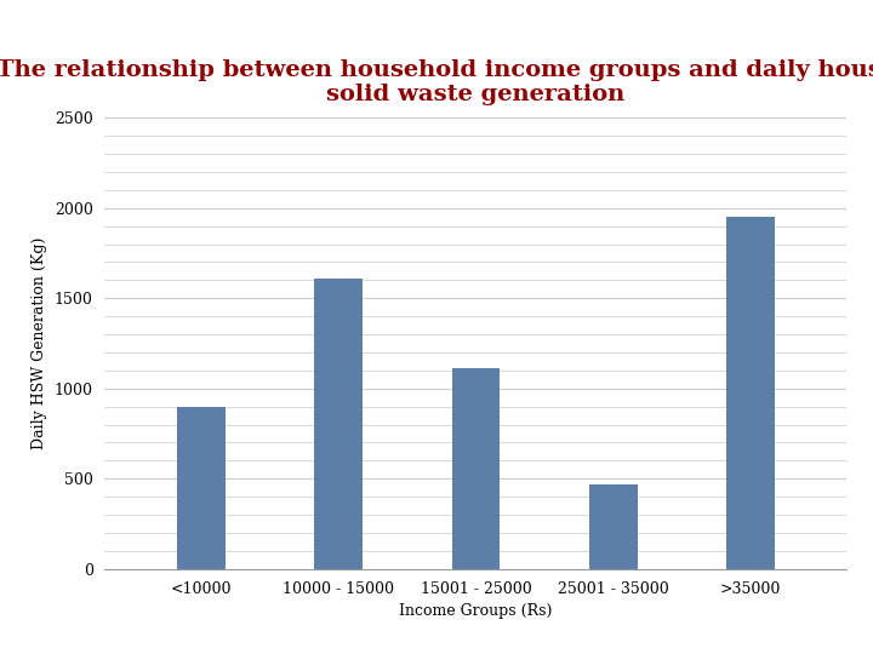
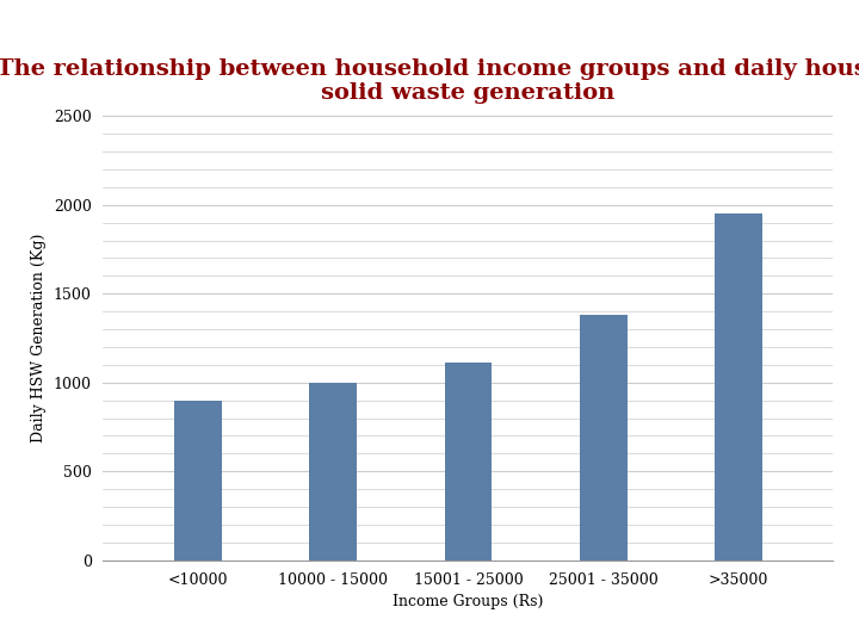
10000 - 15000: 1610 -> 1000
25001 - 35000: 470 -> 1380
